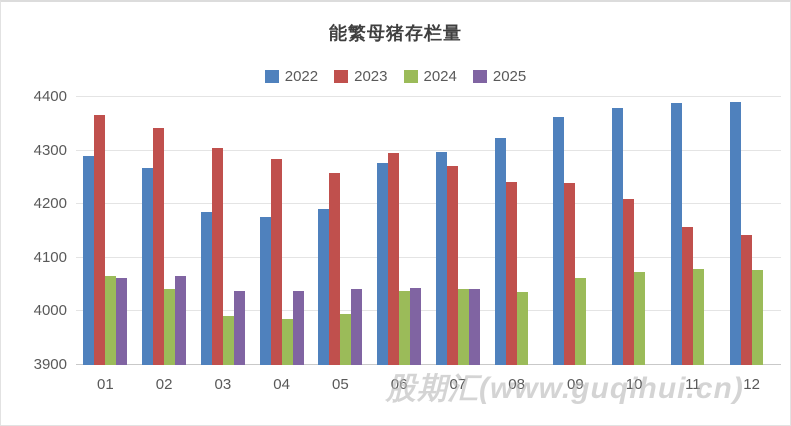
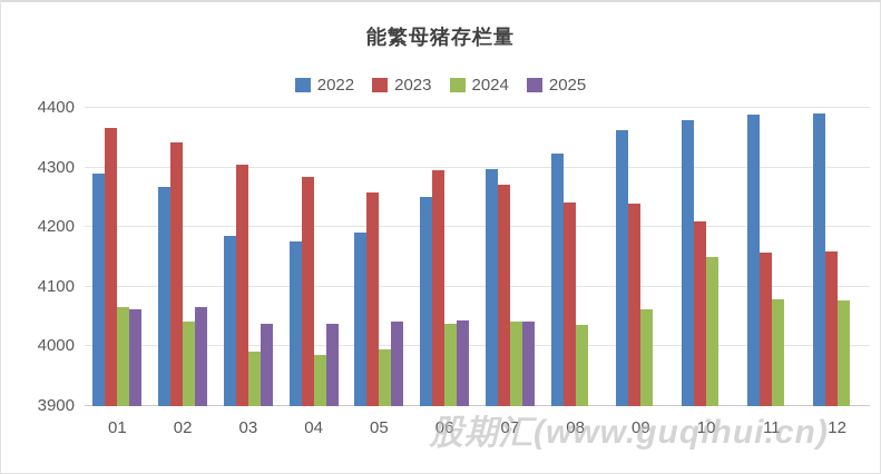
2022/06: 4280 -> 4250
2024/10: 4070 -> 4150
2023/12: 4140 -> 4160
